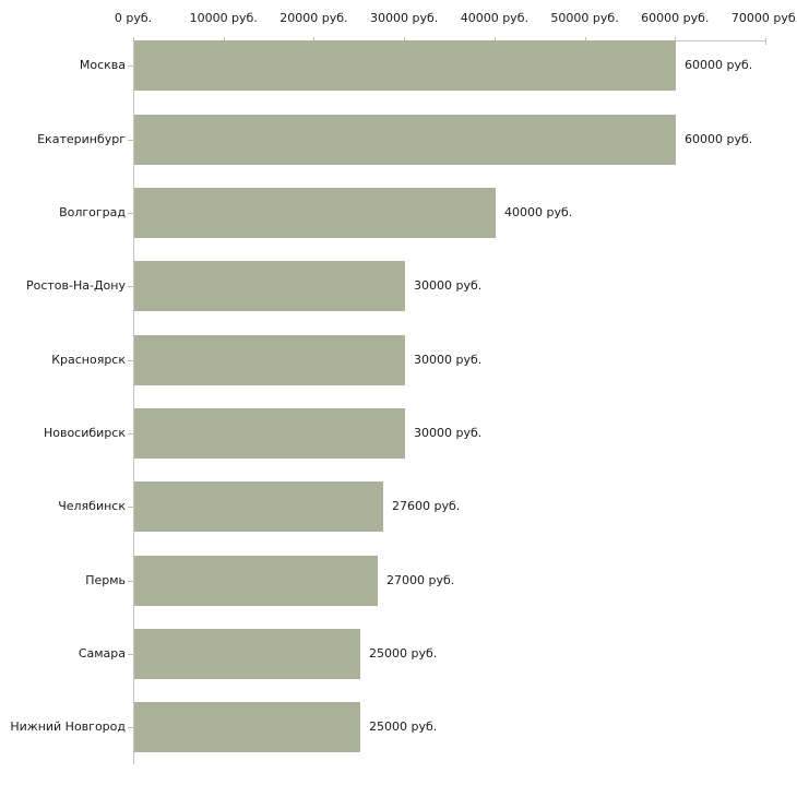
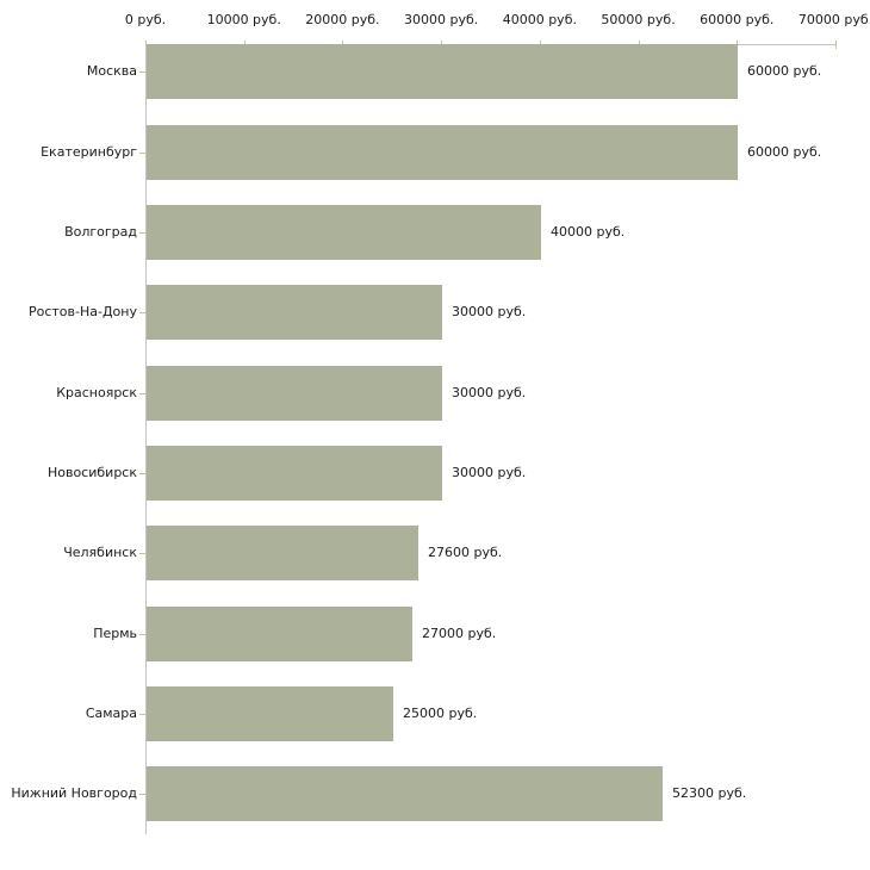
Нижний Новгород: 25000 -> 52300
